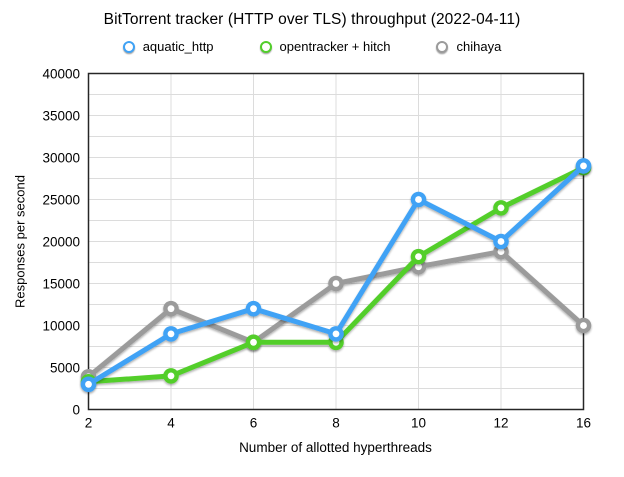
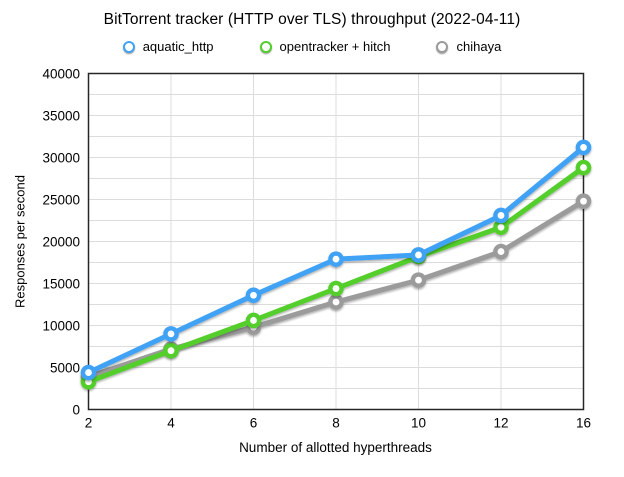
aquatic_http/2: 3000 -> 4000
opentracker + hitch/4: 4000 -> 7000
chihaya/4: 12000 -> 7000
aquatic_http/6: 12000 -> 14000
opentracker + hitch/6: 8000 -> 11000
chihaya/6: 8000 -> 10000
aquatic_http/8: 9000 -> 18000
opentracker + hitch/8: 8000 -> 14000
chihaya/8: 15000 -> 13000
aquatic_http/10: 25000 -> 18000
chihaya/10: 17000 -> 15000
aquatic_http/12: 20000 -> 23000
opentracker + hitch/12: 24000 -> 22000
aquatic_http/16: 29000 -> 31000
chihaya/16: 10000 -> 25000
